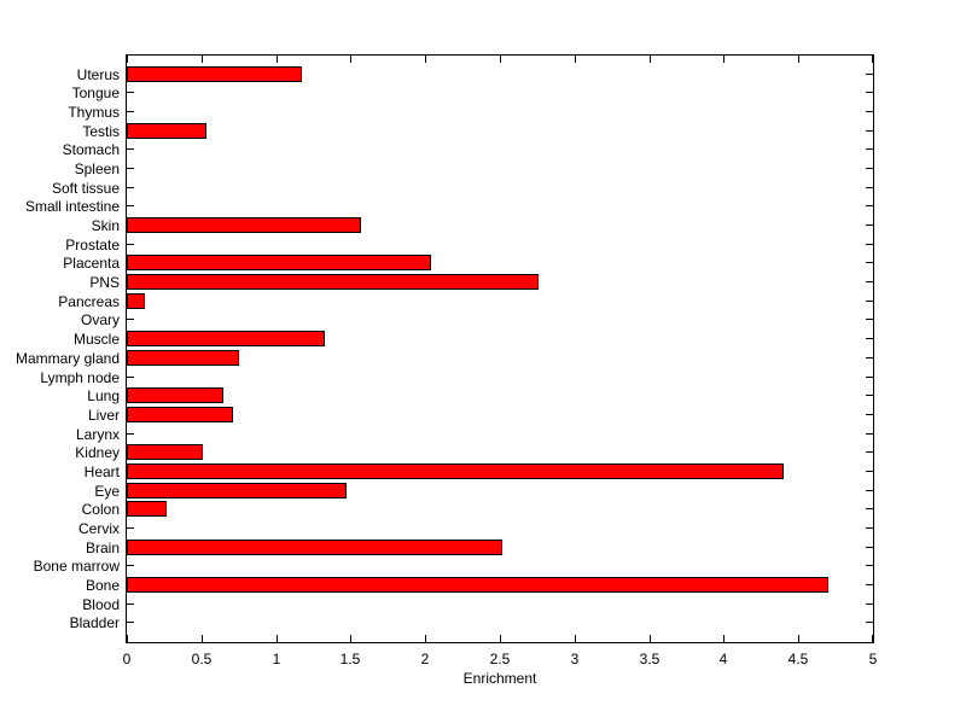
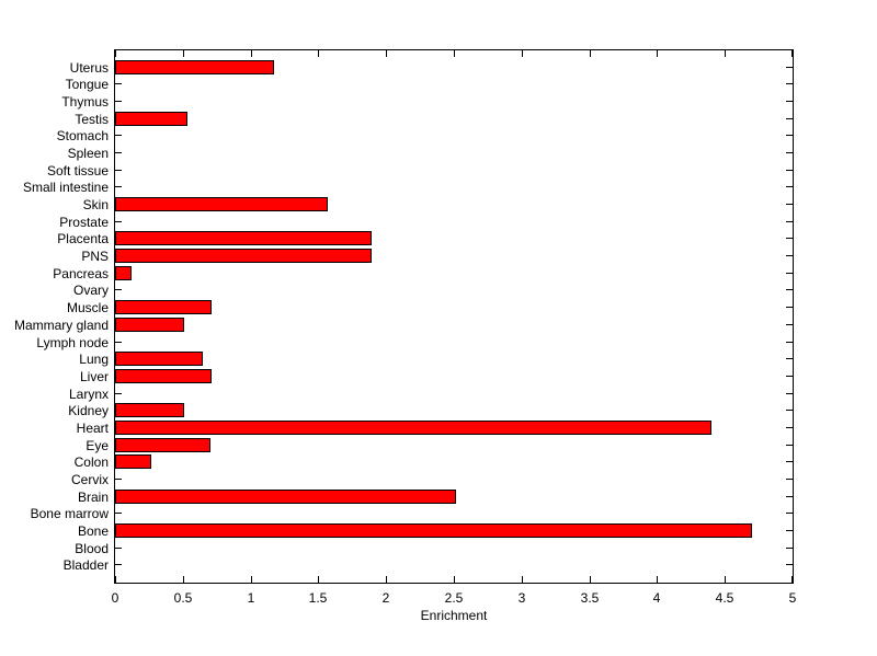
Placenta: 2.04 -> 1.89
PNS: 2.76 -> 1.89
Muscle: 1.33 -> 0.71
Mammary gland: 0.75 -> 0.51
Eye: 1.47 -> 0.70
